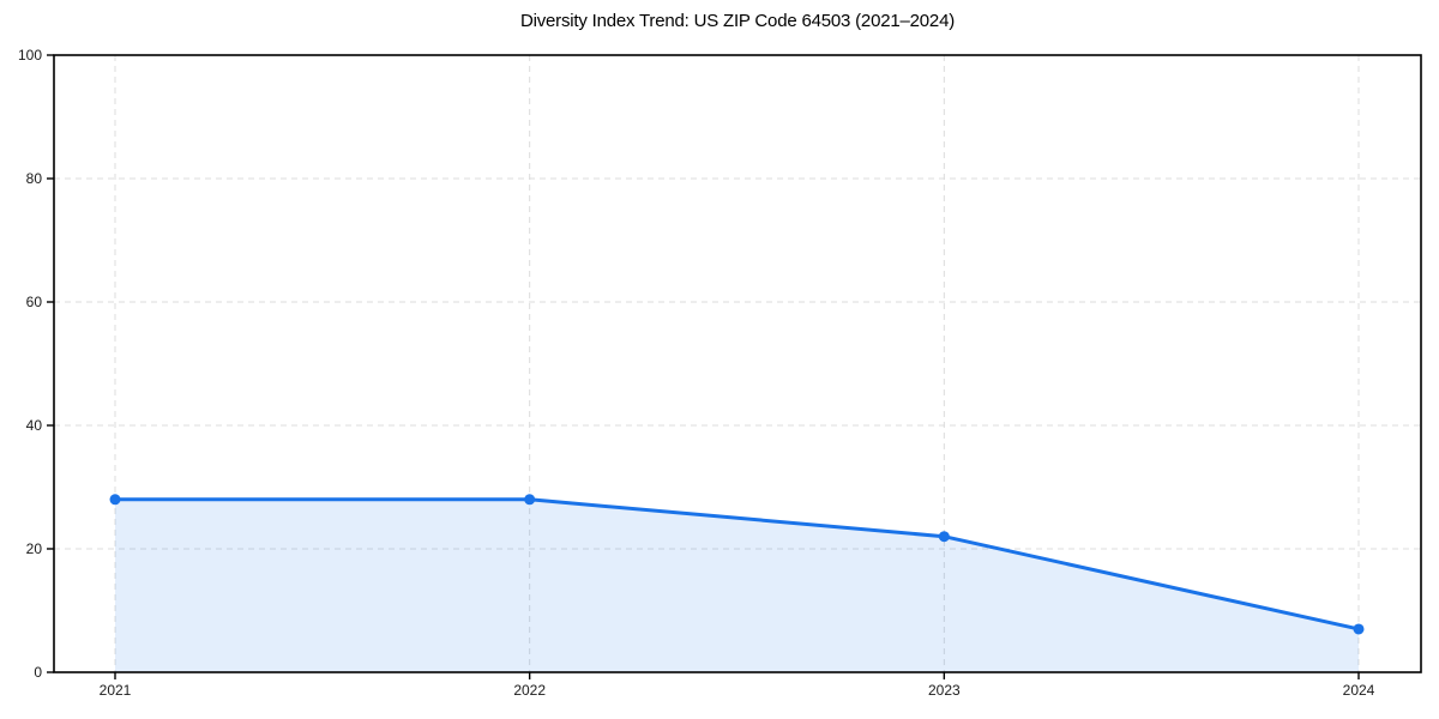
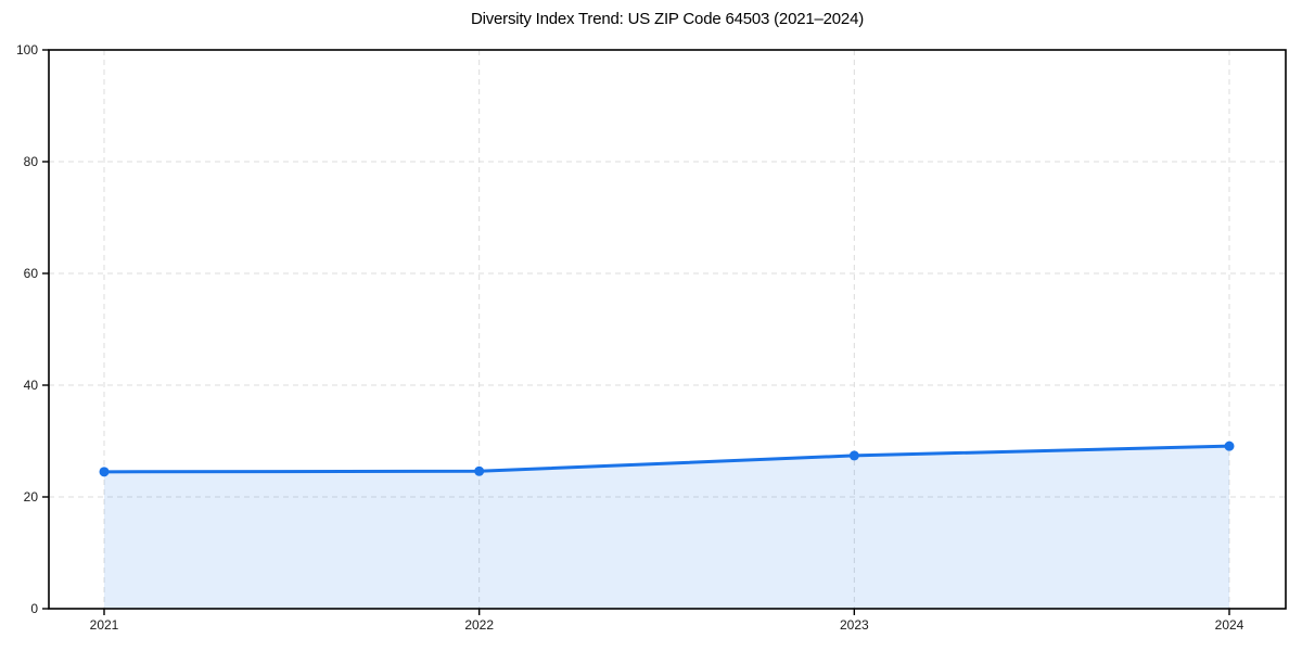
2021: 28 -> 24
2022: 28 -> 25
2023: 22 -> 27
2024: 7 -> 29
